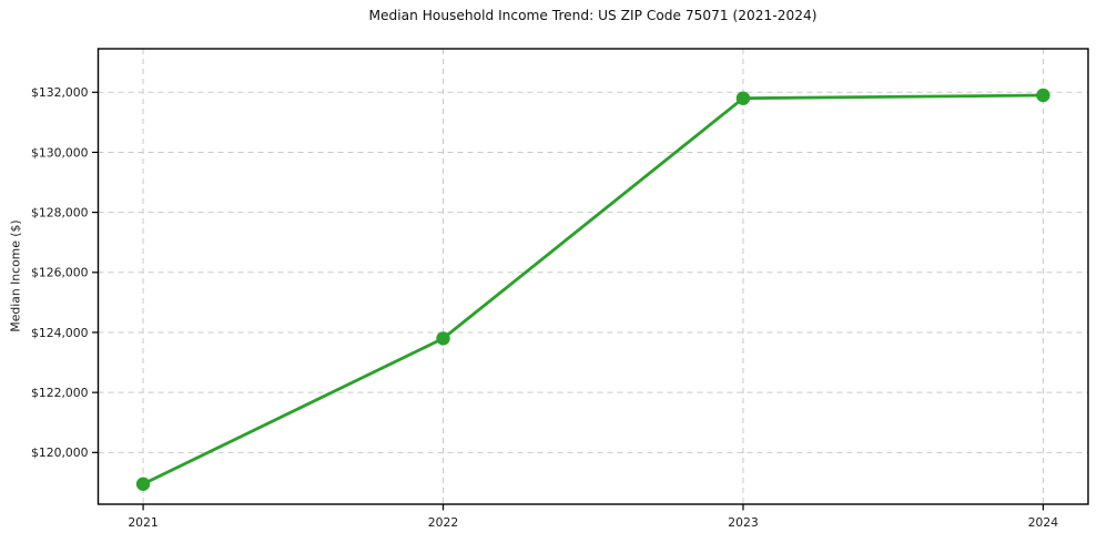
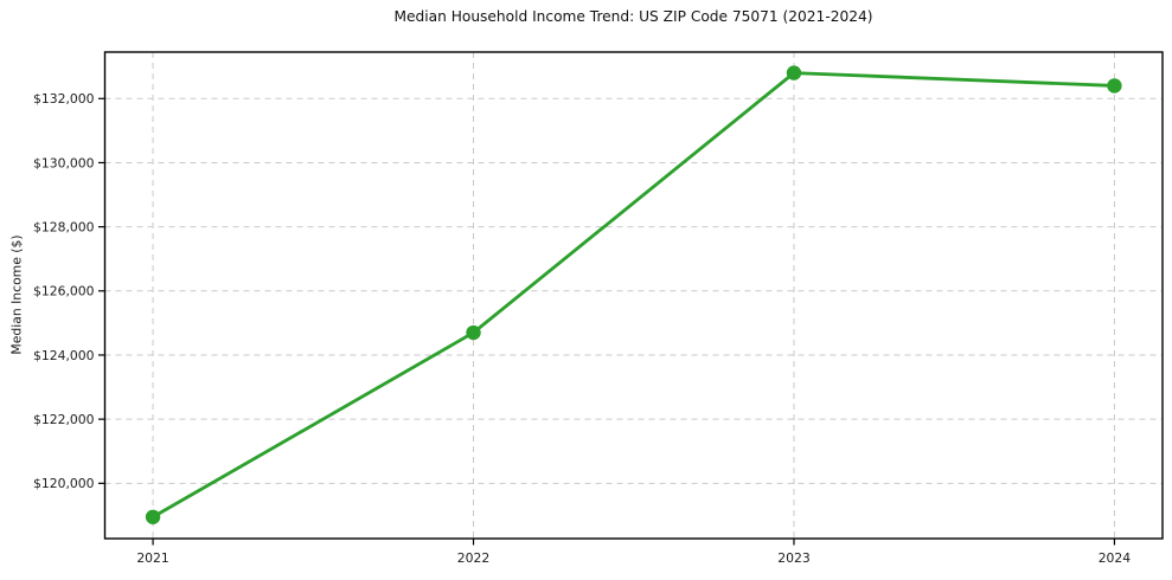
2022: $123800 -> $124700
2023: $131800 -> $132800
2024: $131900 -> $132400
